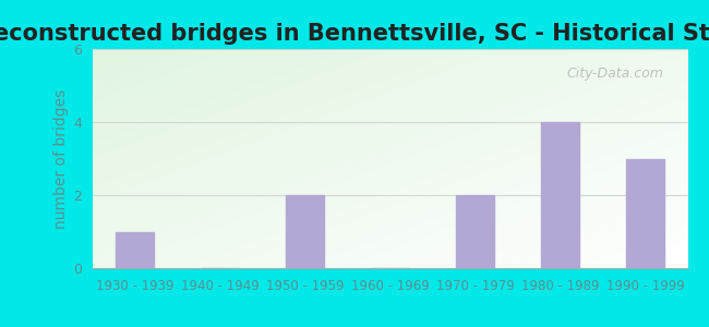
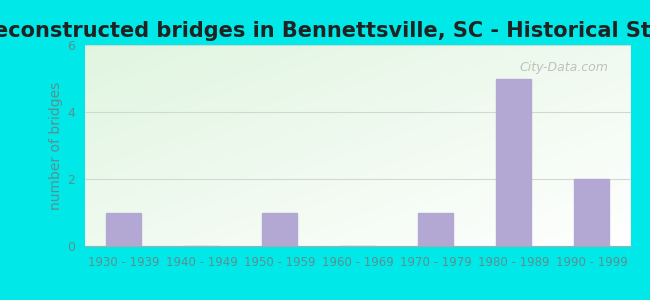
1950 - 1959: 2 -> 1
1970 - 1979: 2 -> 1
1980 - 1989: 4 -> 5
1990 - 1999: 3 -> 2
